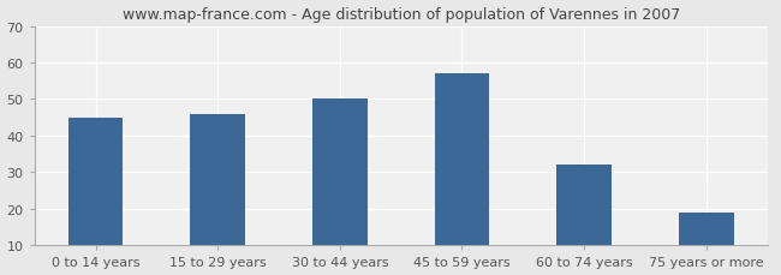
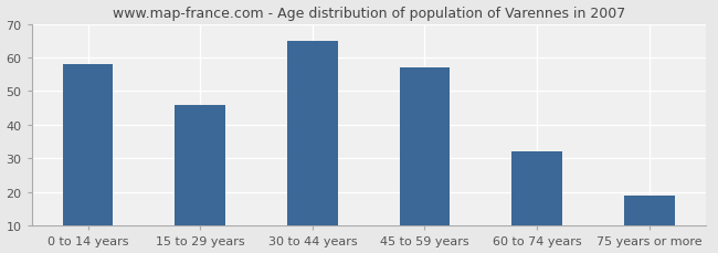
0 to 14 years: 45 -> 58
30 to 44 years: 50 -> 65
